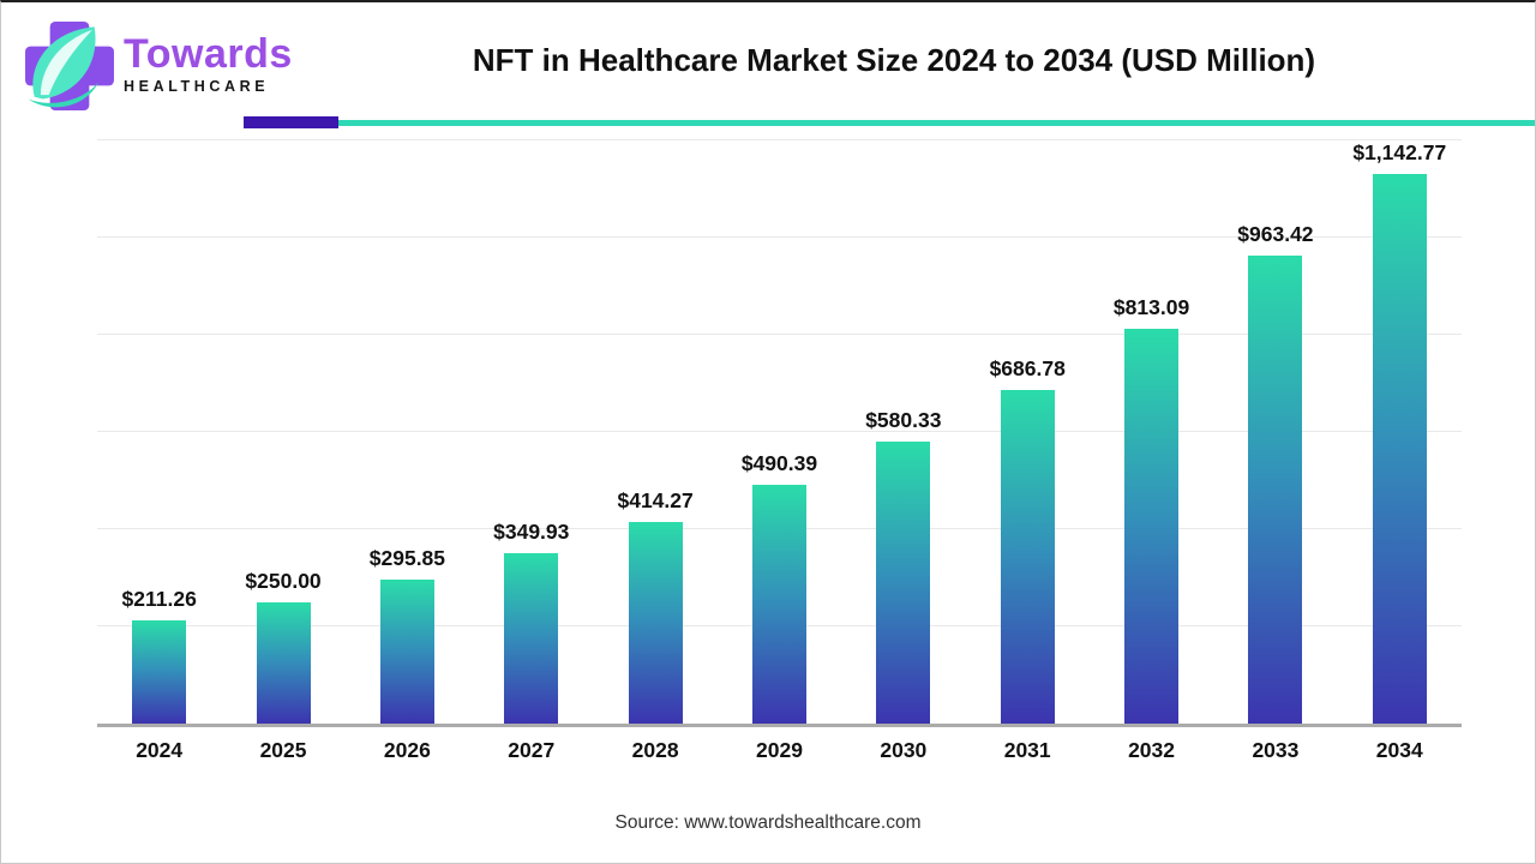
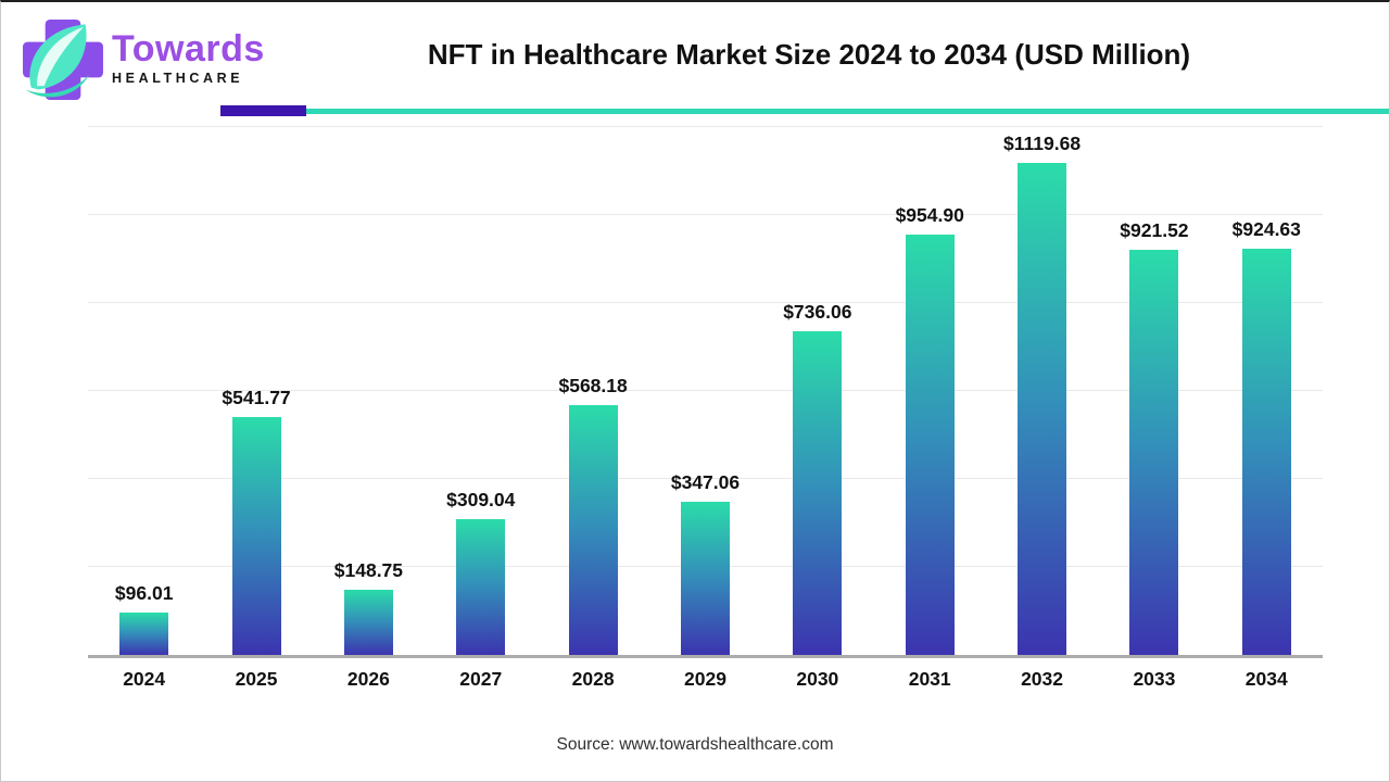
2024: $211.26 -> $96.01
2025: $250.00 -> $541.77
2026: $295.85 -> $148.75
2027: $349.93 -> $309.04
2028: $414.27 -> $568.18
2029: $490.39 -> $347.06
2030: $580.33 -> $736.06
2031: $686.78 -> $954.90
2032: $813.09 -> $1119.68
2033: $963.42 -> $921.52
2034: $1,142.77 -> $924.63
